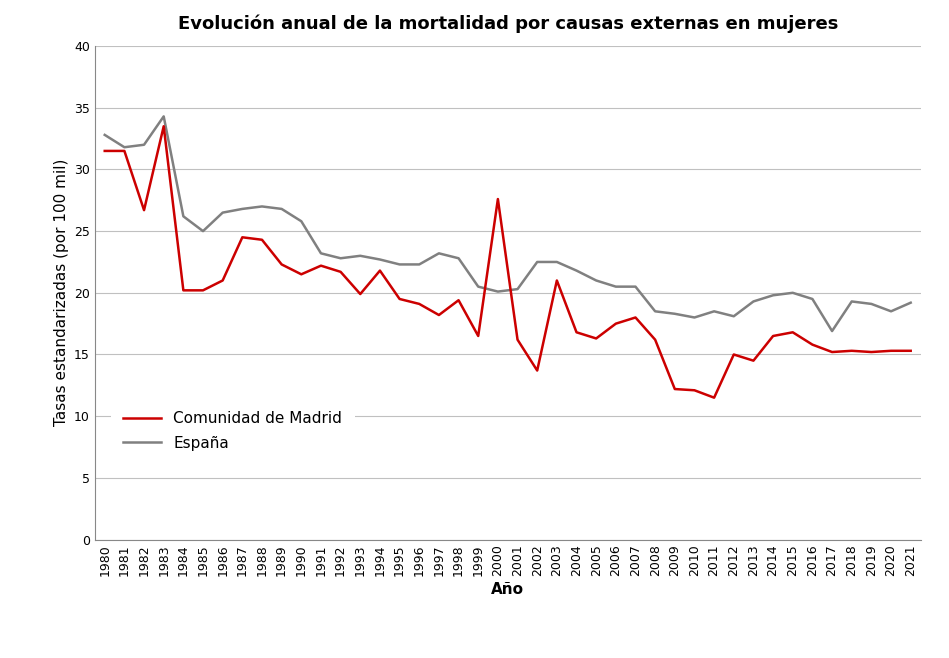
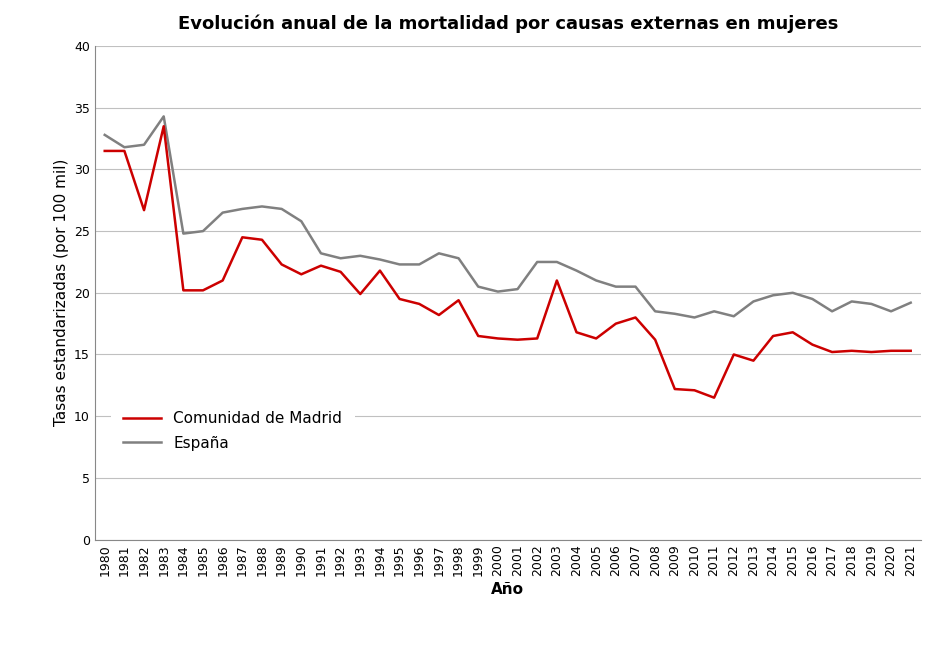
España/1984: 26.2 -> 24.8
Comunidad de Madrid/2000: 27.6 -> 16.3
Comunidad de Madrid/2002: 13.7 -> 16.3
España/2017: 16.9 -> 18.5
